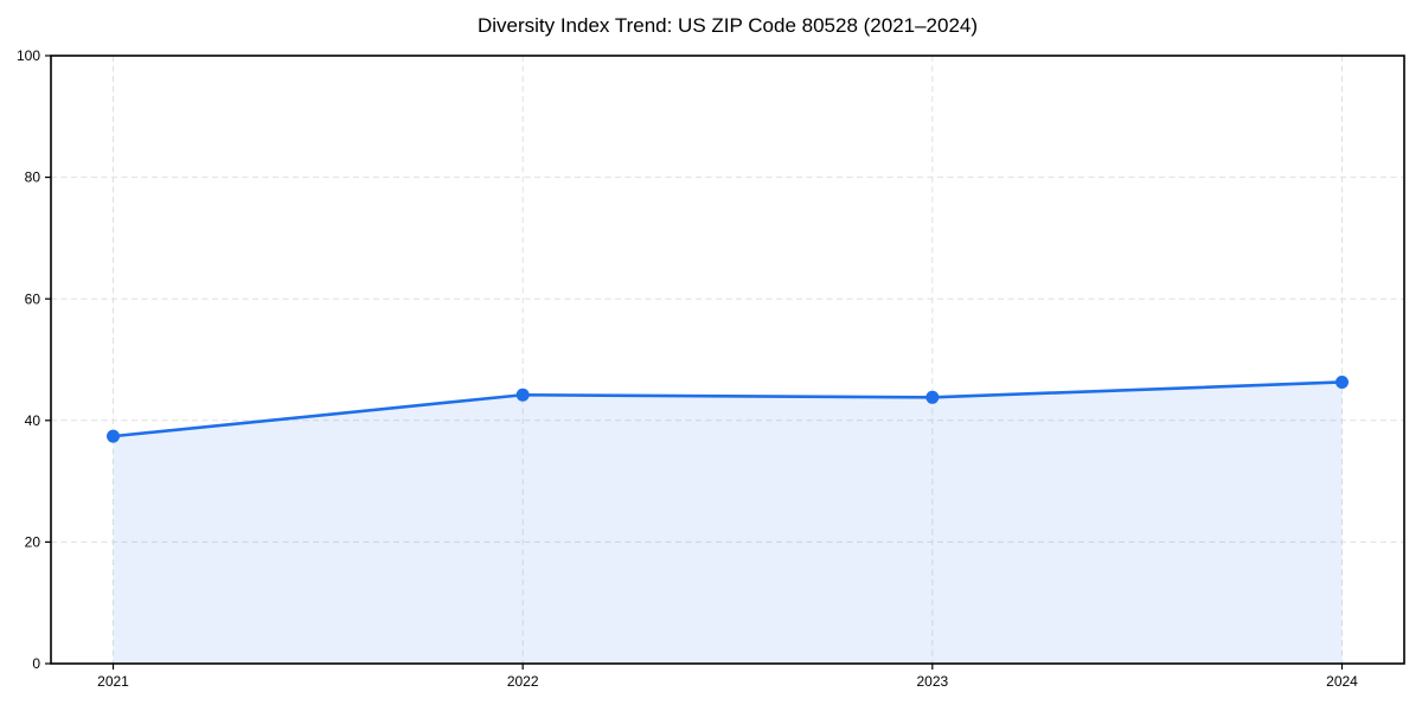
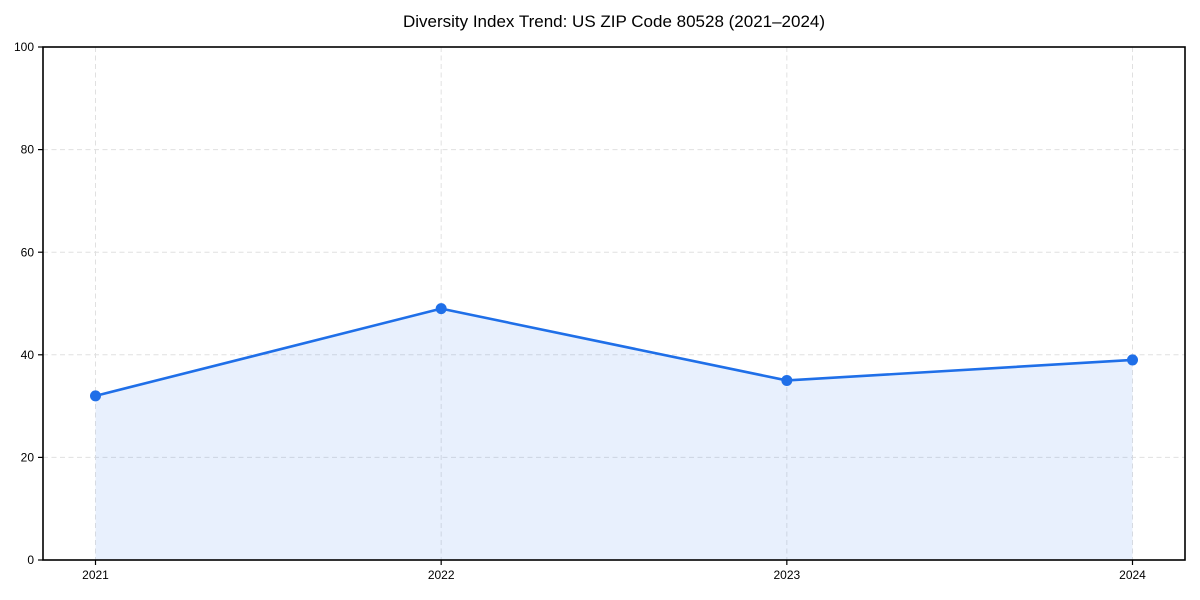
2021: 37 -> 32
2022: 44 -> 49
2023: 44 -> 35
2024: 46 -> 39
